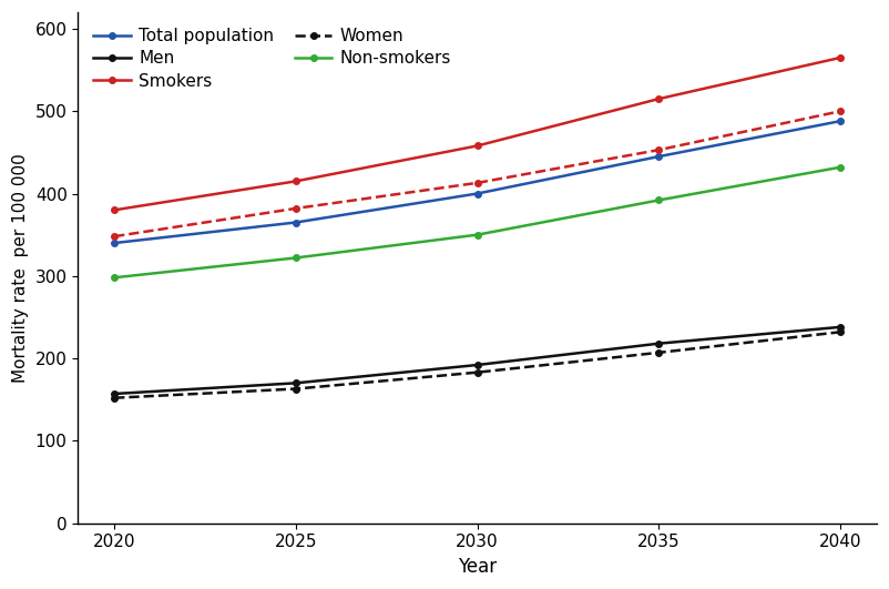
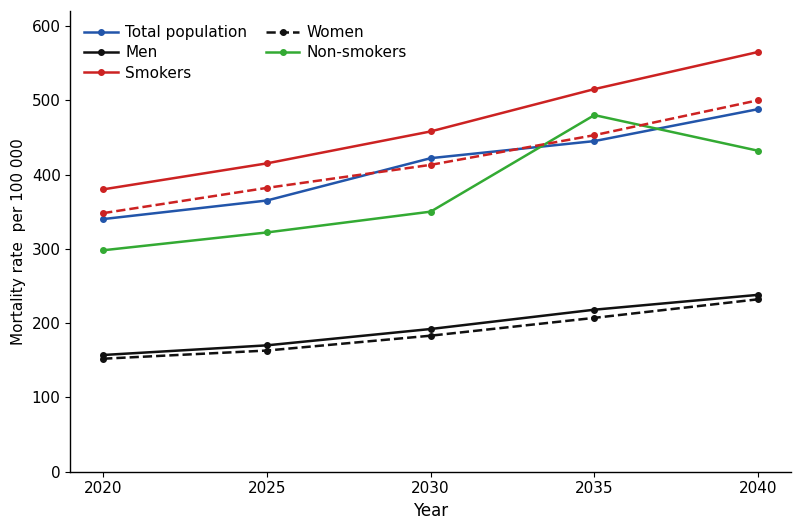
Total population/2030: 400 -> 422
Non-smokers/2035: 392 -> 480
